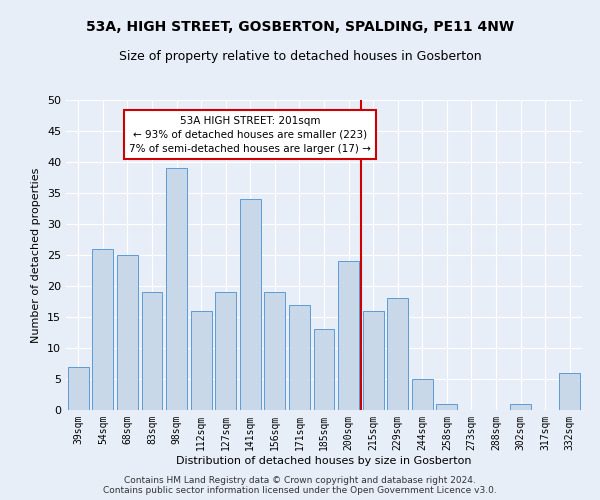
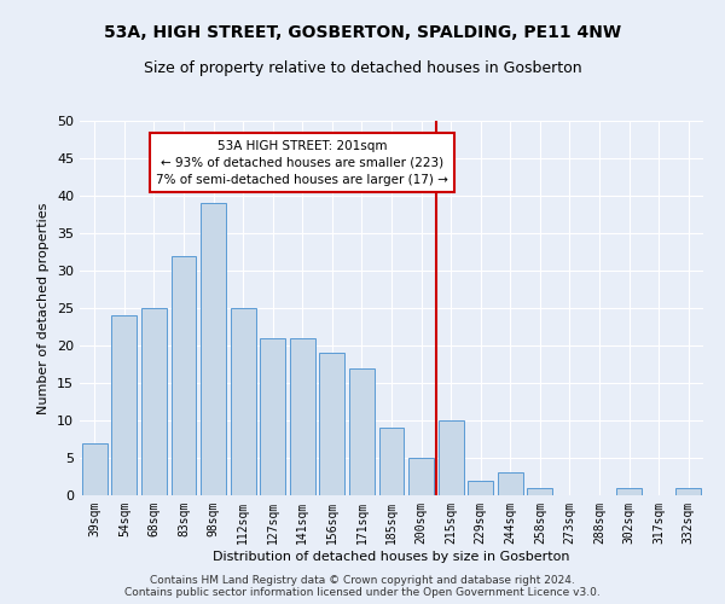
54sqm: 26 -> 24
83sqm: 19 -> 32
112sqm: 16 -> 25
127sqm: 19 -> 21
141sqm: 34 -> 21
185sqm: 13 -> 9
200sqm: 24 -> 5
215sqm: 16 -> 10
229sqm: 18 -> 2
244sqm: 5 -> 3
332sqm: 6 -> 1
